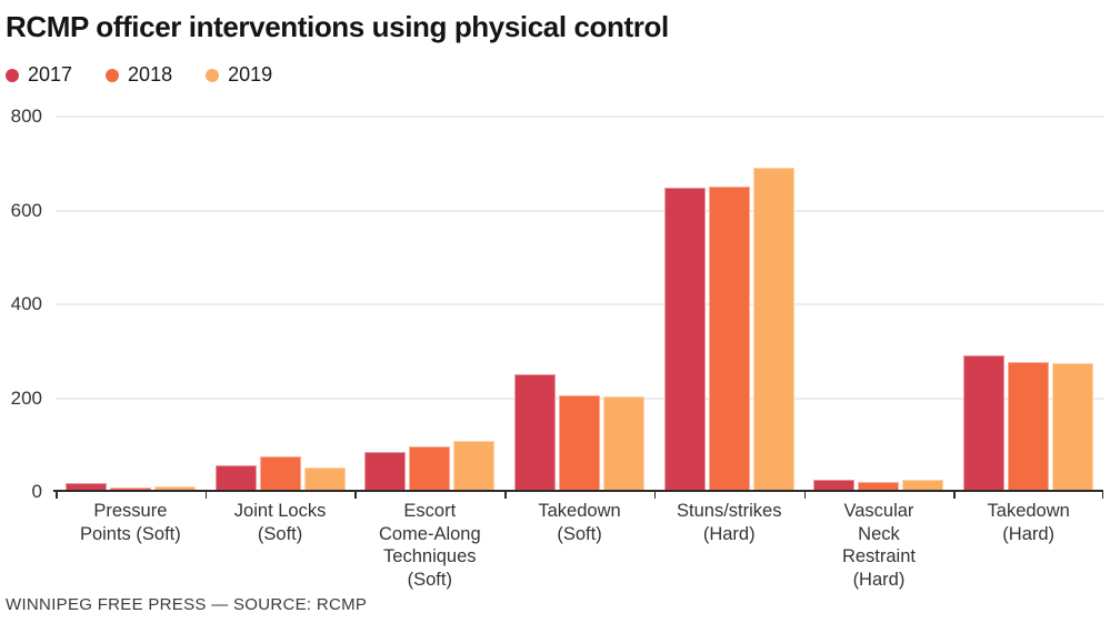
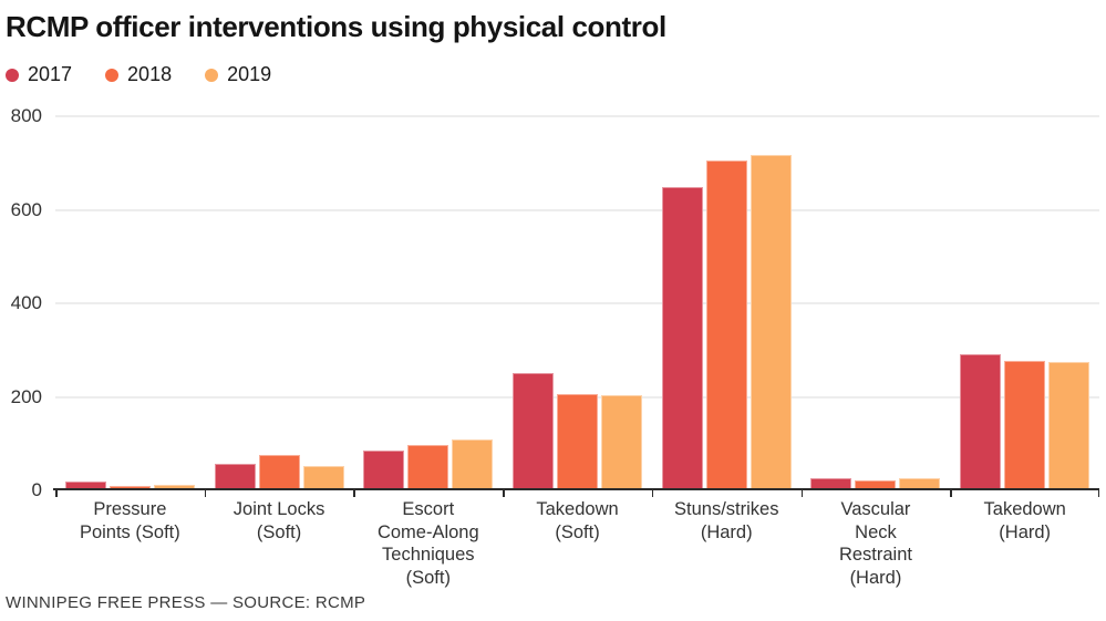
2018/Stuns/strikes (Hard): 650 -> 710
2019/Stuns/strikes (Hard): 690 -> 720
